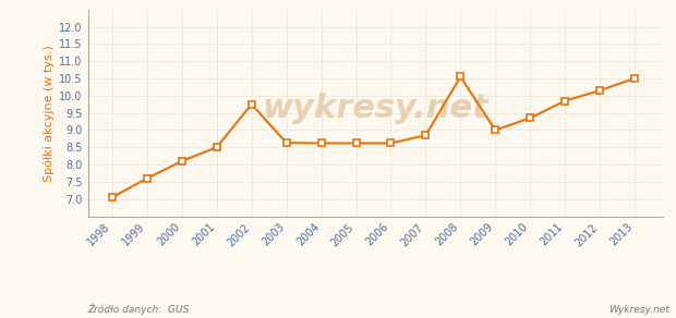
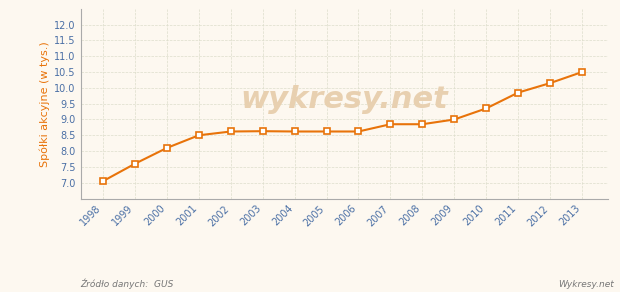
2002: 9.75 -> 8.62
2008: 10.55 -> 8.85
